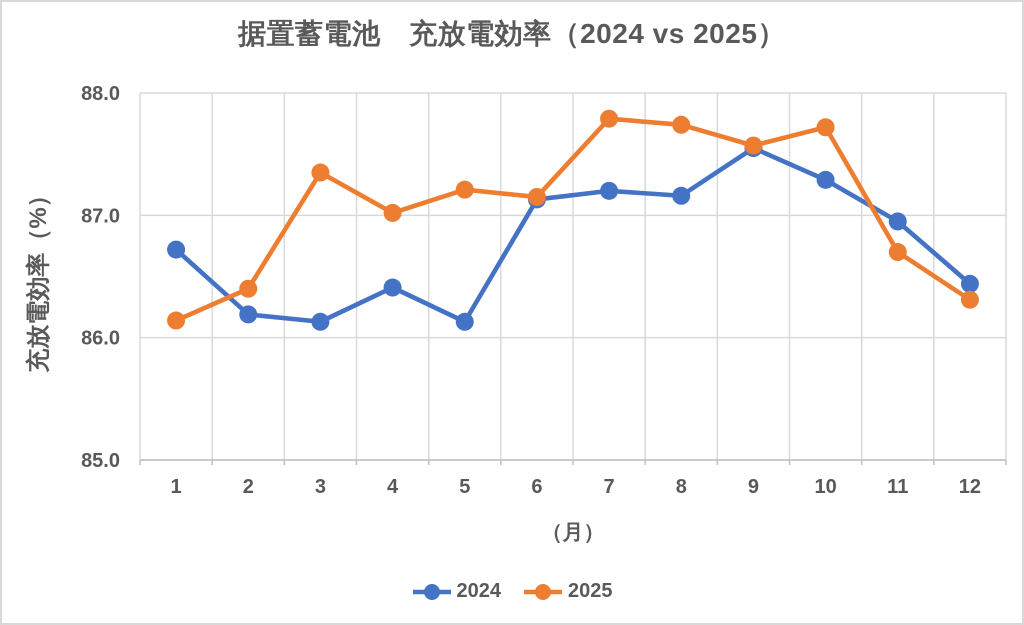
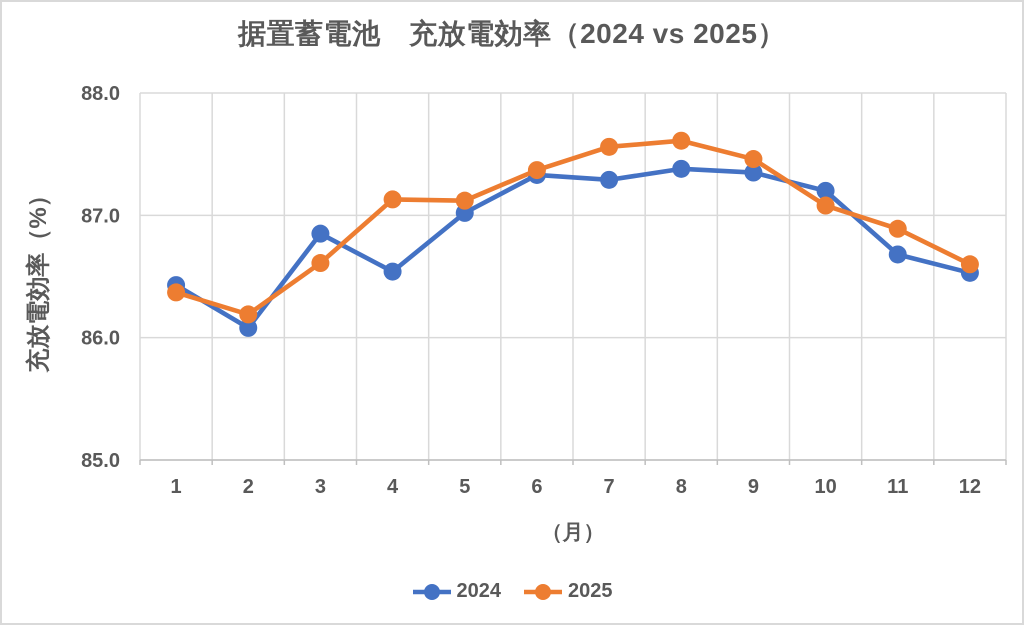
2024/1: 86.72 -> 86.43
2025/1: 86.14 -> 86.37
2024/2: 86.19 -> 86.08
2025/2: 86.40 -> 86.19
2024/3: 86.13 -> 86.85
2025/3: 87.35 -> 86.61
2024/4: 86.41 -> 86.54
2025/4: 87.02 -> 87.13
2024/5: 86.13 -> 87.02
2025/5: 87.21 -> 87.12
2024/6: 87.13 -> 87.33
2025/6: 87.15 -> 87.37
2024/7: 87.20 -> 87.29
2025/7: 87.79 -> 87.56
2024/8: 87.16 -> 87.38
2025/8: 87.74 -> 87.61
2024/9: 87.55 -> 87.35
2025/9: 87.57 -> 87.46
2024/10: 87.29 -> 87.20
2025/10: 87.72 -> 87.08
2024/11: 86.95 -> 86.68
2025/11: 86.70 -> 86.89
2024/12: 86.44 -> 86.53
2025/12: 86.31 -> 86.60
